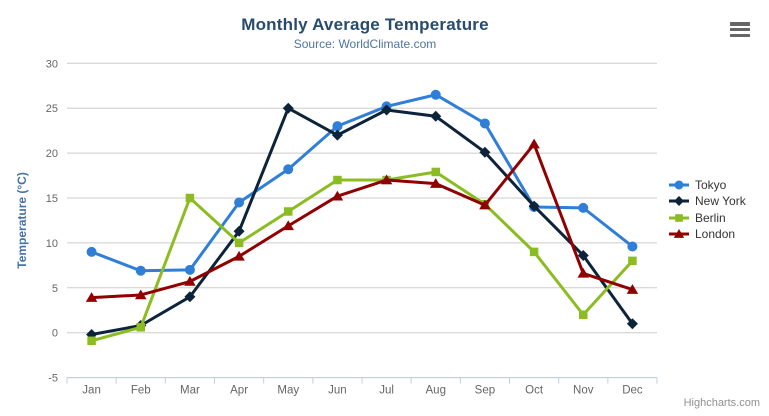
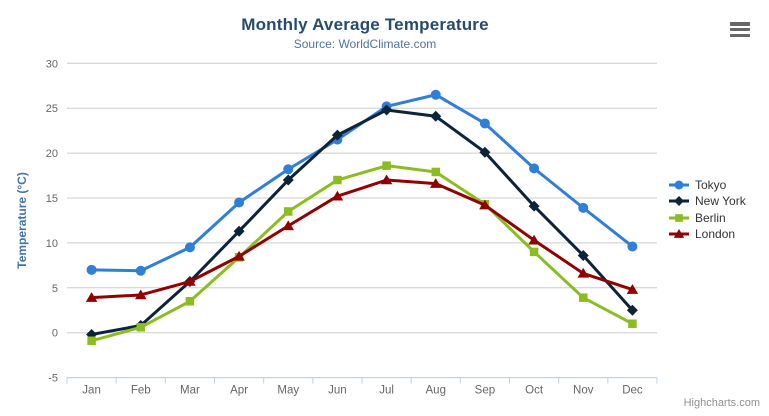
Tokyo/Jan: 9 -> 7
Tokyo/Mar: 7 -> 10
New York/Mar: 4 -> 6
Berlin/Mar: 15 -> 4
Berlin/Apr: 10 -> 8
New York/May: 25 -> 17
Tokyo/Jun: 23 -> 22
Berlin/Jul: 17 -> 19
Tokyo/Oct: 14 -> 18
London/Oct: 21 -> 10
Berlin/Nov: 2 -> 4
New York/Dec: 1 -> 2
Berlin/Dec: 8 -> 1
